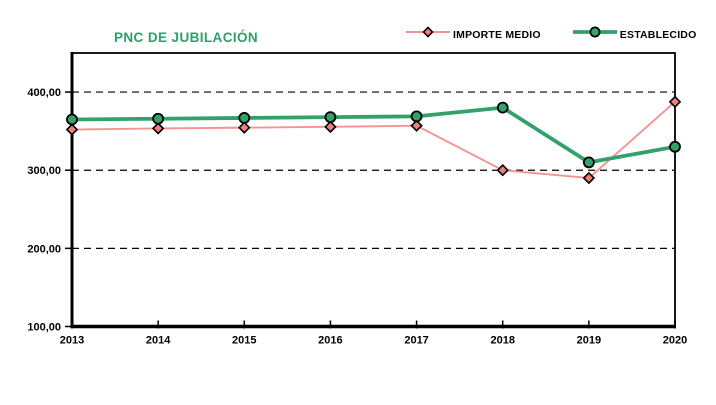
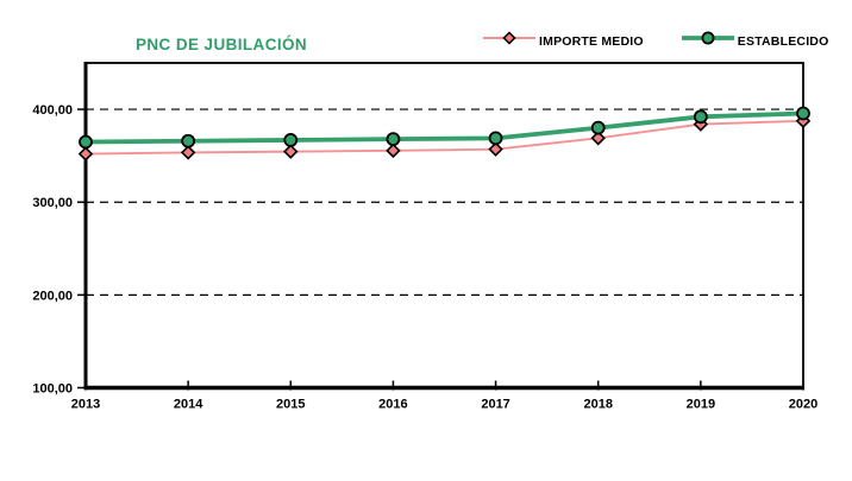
IMPORTE MEDIO/2018: 300 -> 370
IMPORTE MEDIO/2019: 290 -> 380
ESTABLECIDO/2019: 310 -> 390
ESTABLECIDO/2020: 330 -> 400
